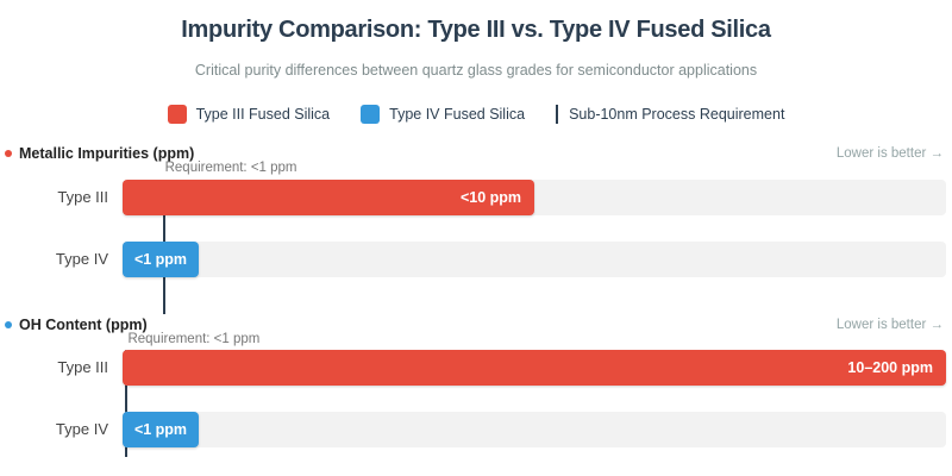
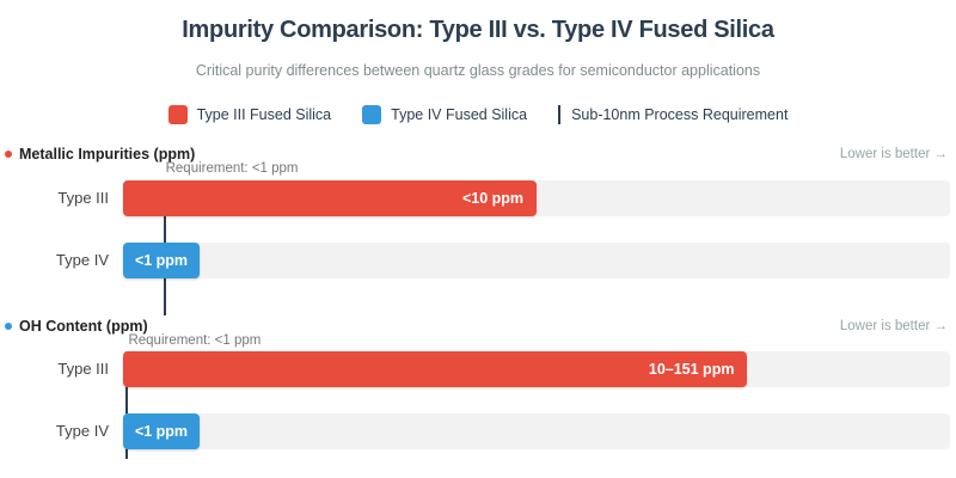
OH Content (ppm)/Type III: 200 -> 151
